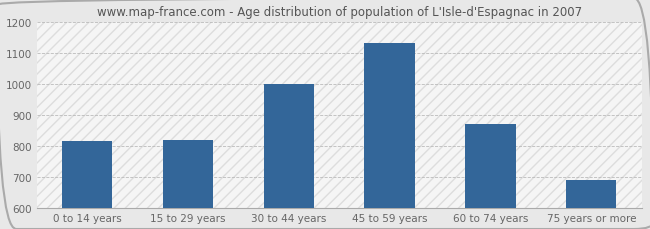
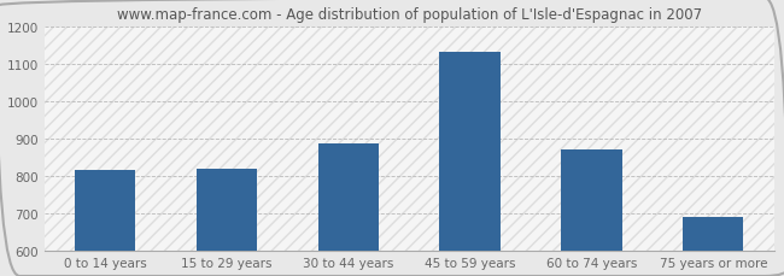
30 to 44 years: 1000 -> 885
